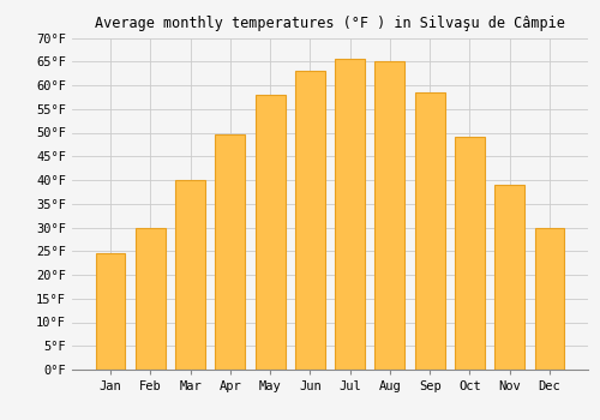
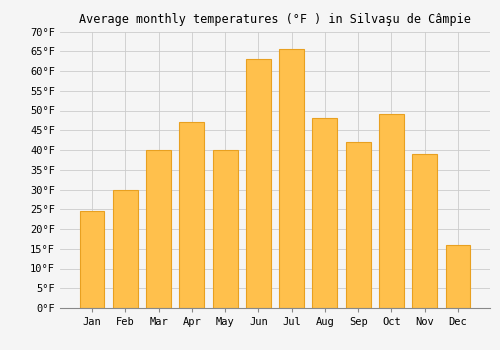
Apr: 49.5°F -> 47.0°F
May: 58.0°F -> 40.0°F
Aug: 65.0°F -> 48.0°F
Sep: 58.5°F -> 42.0°F
Dec: 30.0°F -> 16.0°F
